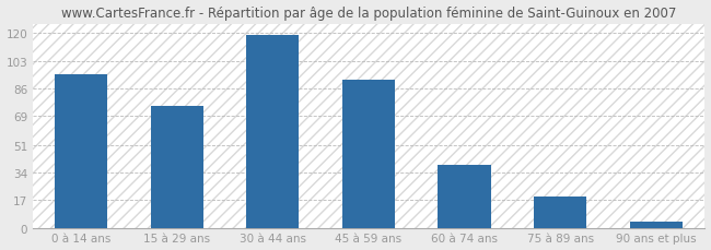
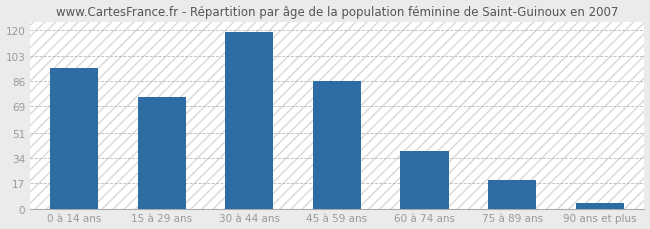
45 à 59 ans: 91 -> 86
